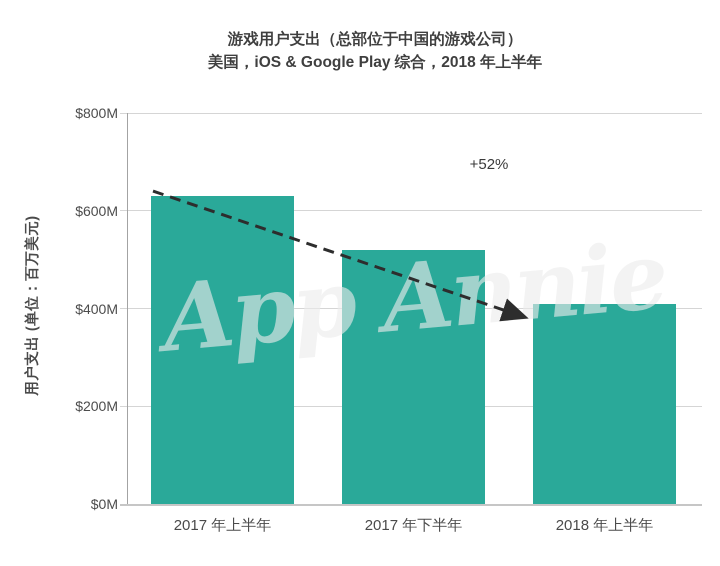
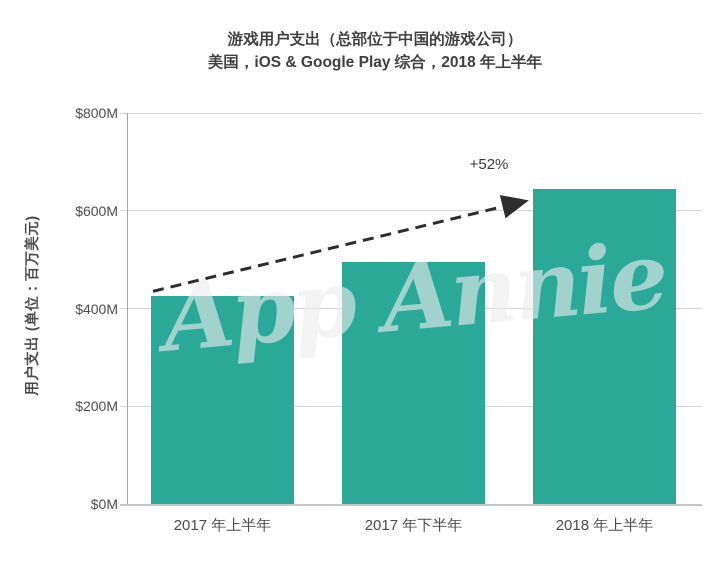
2017 年上半年: $630M -> $420M
2017 年下半年: $520M -> $500M
2018 年上半年: $410M -> $640M
